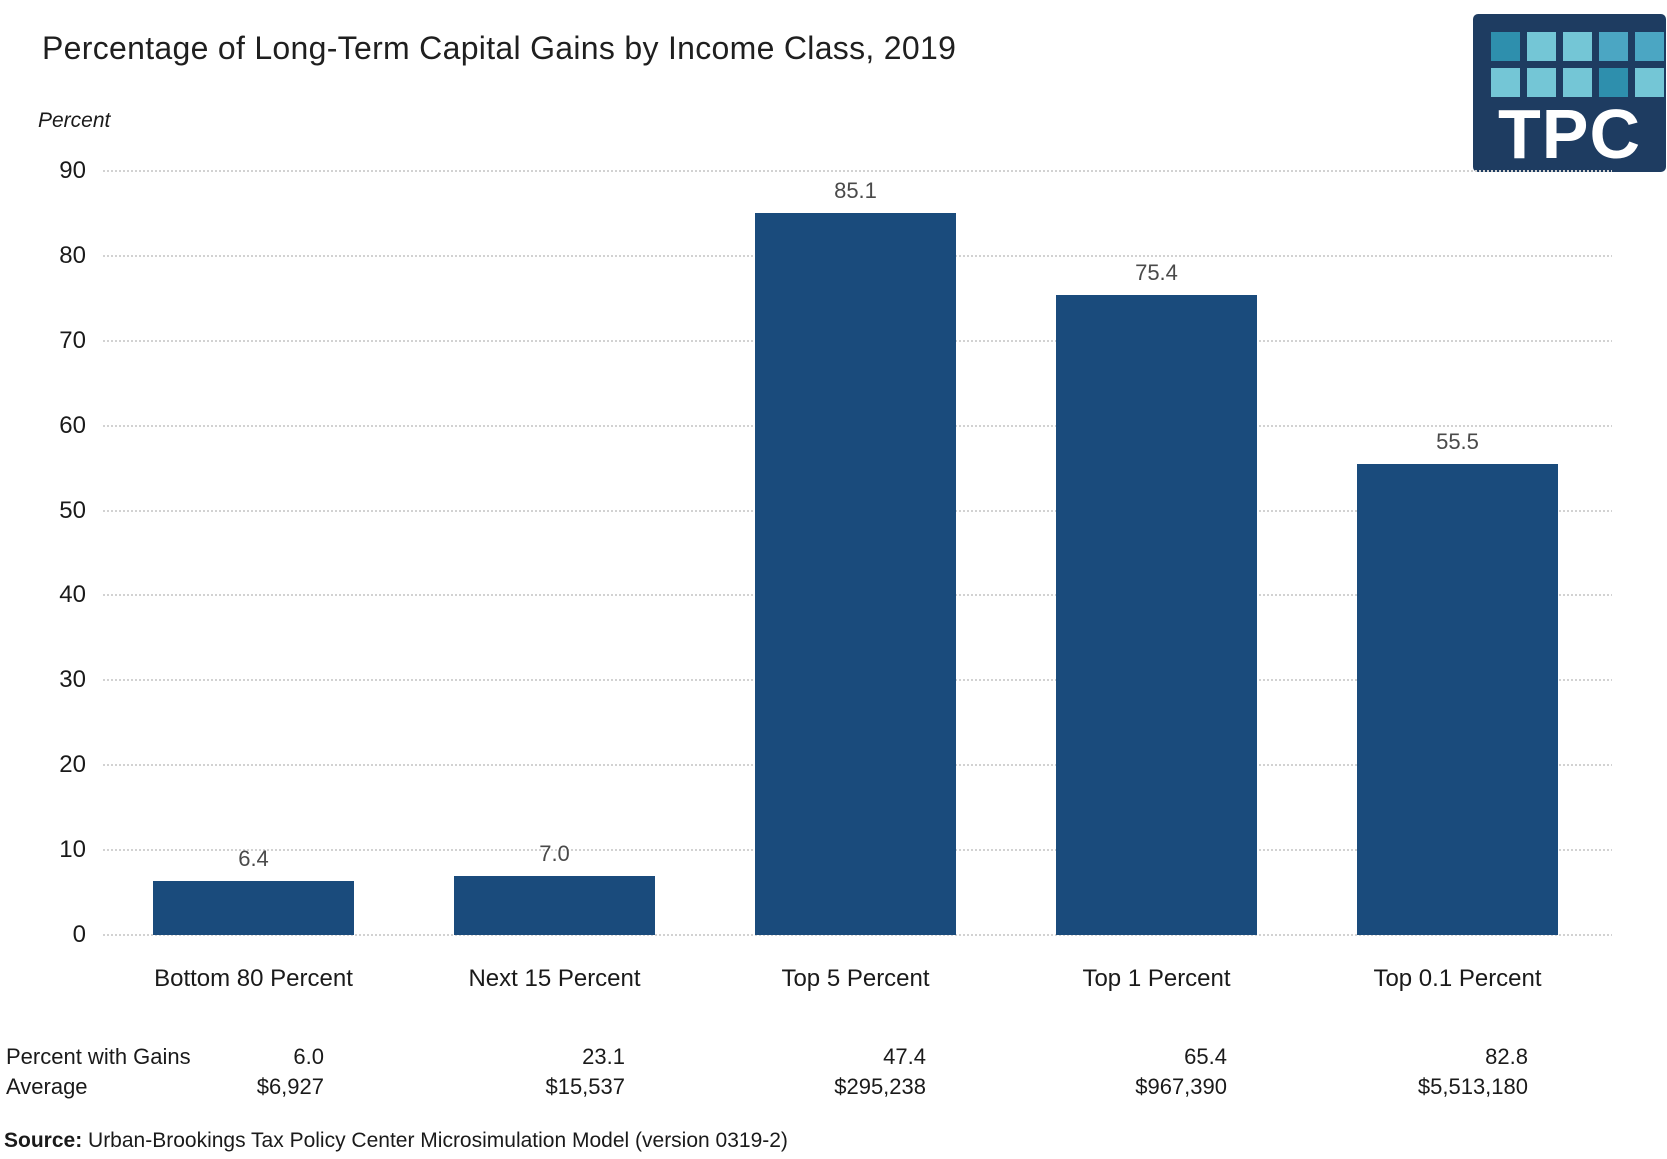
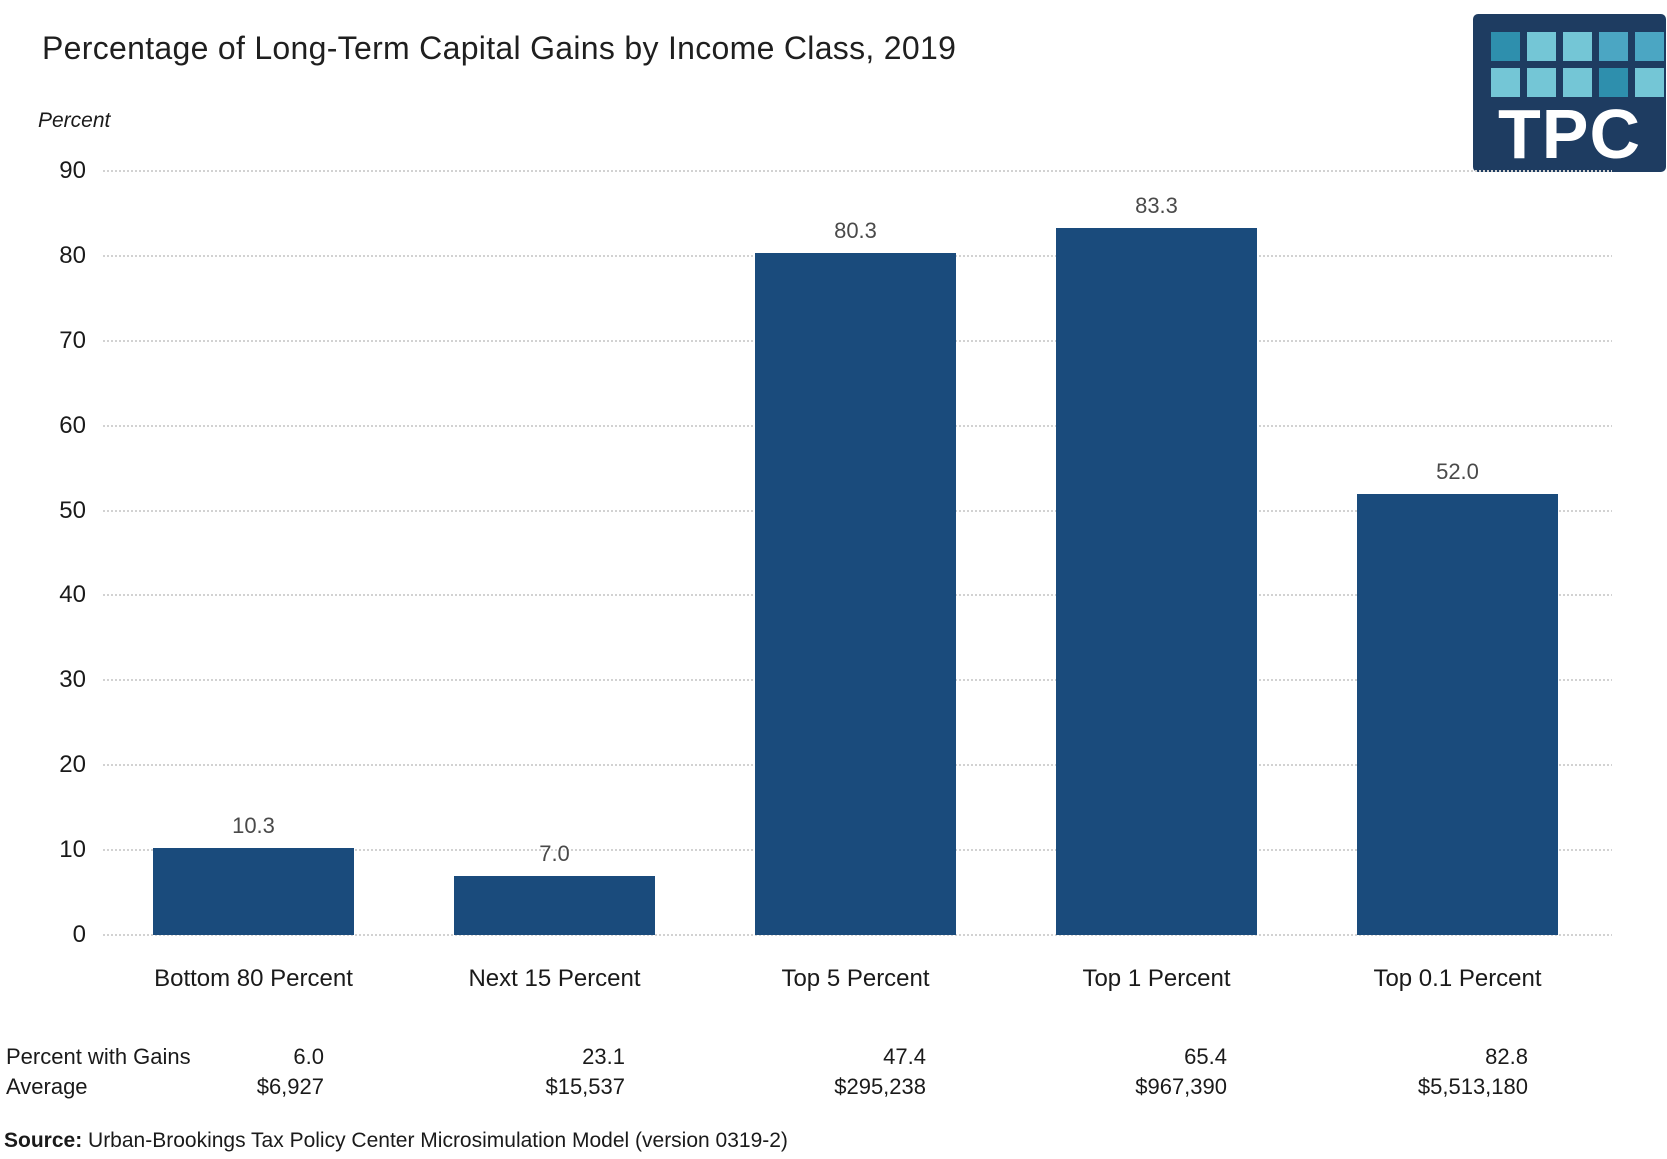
Bottom 80 Percent: 6.4 -> 10.3
Top 5 Percent: 85.1 -> 80.3
Top 1 Percent: 75.4 -> 83.3
Top 0.1 Percent: 55.5 -> 52.0
